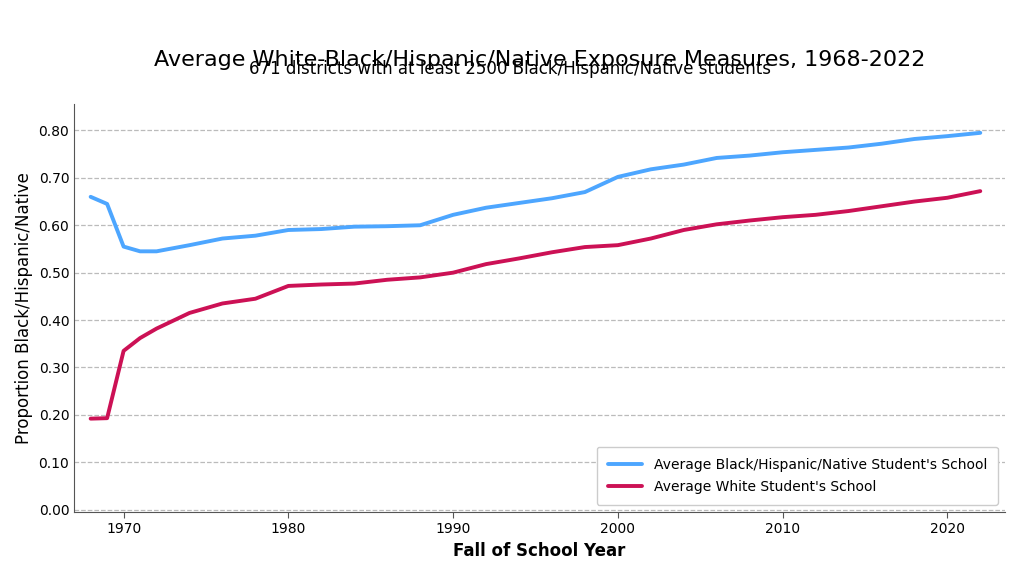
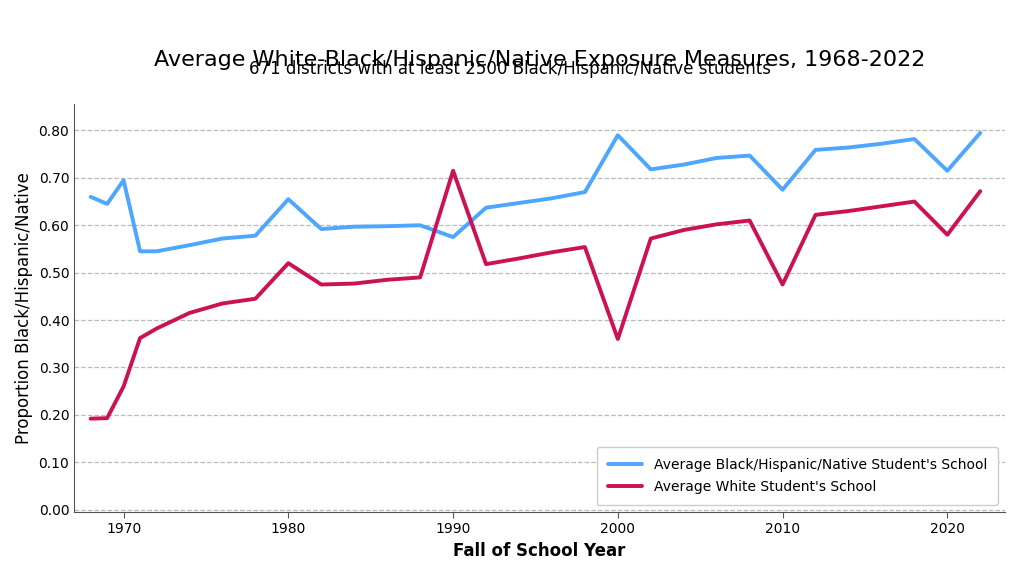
Average Black/Hispanic/Native Student's School/1970: 0.555 -> 0.695
Average White Student's School/1970: 0.335 -> 0.260
Average Black/Hispanic/Native Student's School/1980: 0.590 -> 0.655
Average White Student's School/1980: 0.472 -> 0.520
Average Black/Hispanic/Native Student's School/1990: 0.622 -> 0.575
Average White Student's School/1990: 0.500 -> 0.715
Average Black/Hispanic/Native Student's School/2000: 0.702 -> 0.790
Average White Student's School/2000: 0.558 -> 0.360
Average Black/Hispanic/Native Student's School/2010: 0.754 -> 0.675
Average White Student's School/2010: 0.617 -> 0.475
Average Black/Hispanic/Native Student's School/2020: 0.788 -> 0.715
Average White Student's School/2020: 0.658 -> 0.580
